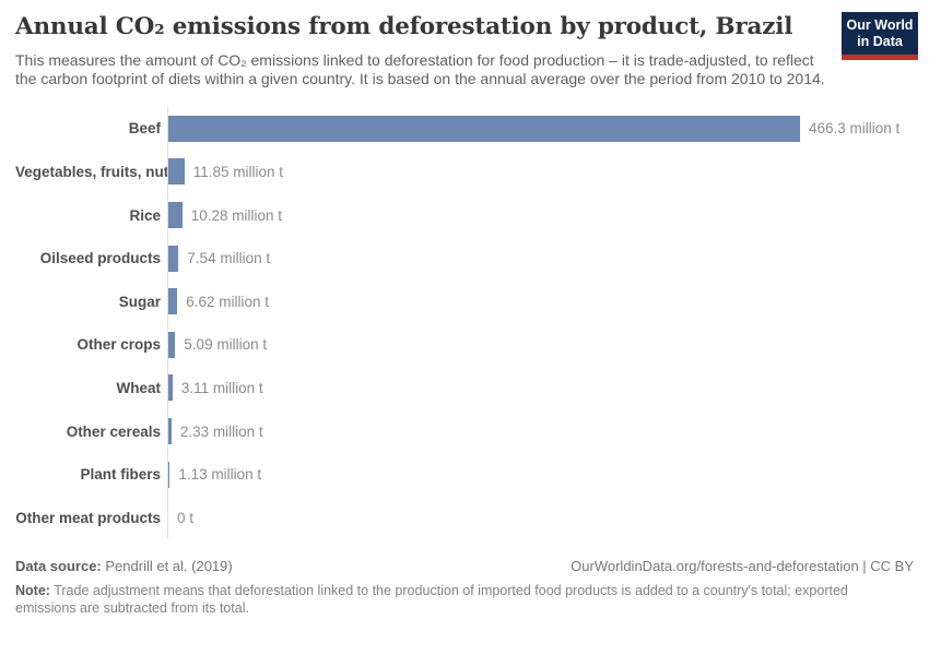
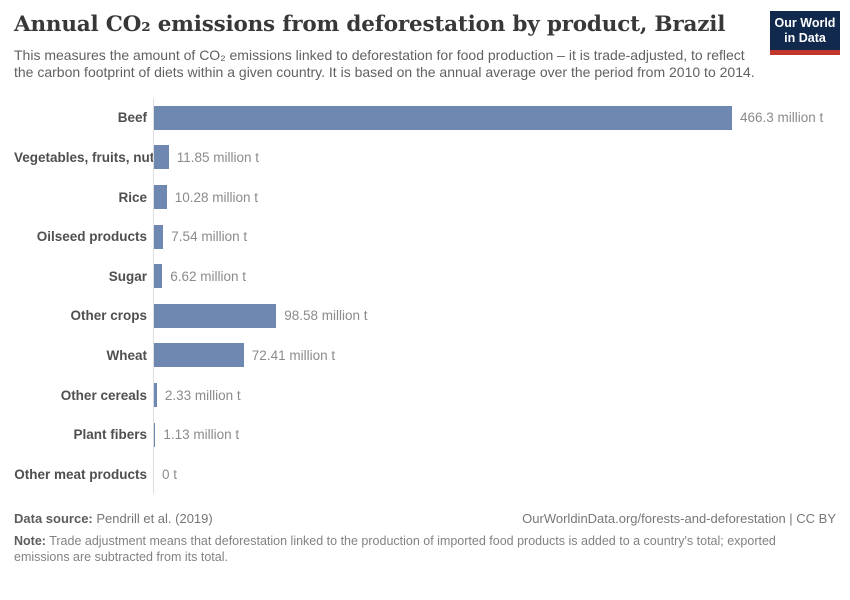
Other crops: 5.09 -> 98.58
Wheat: 3.11 -> 72.41
